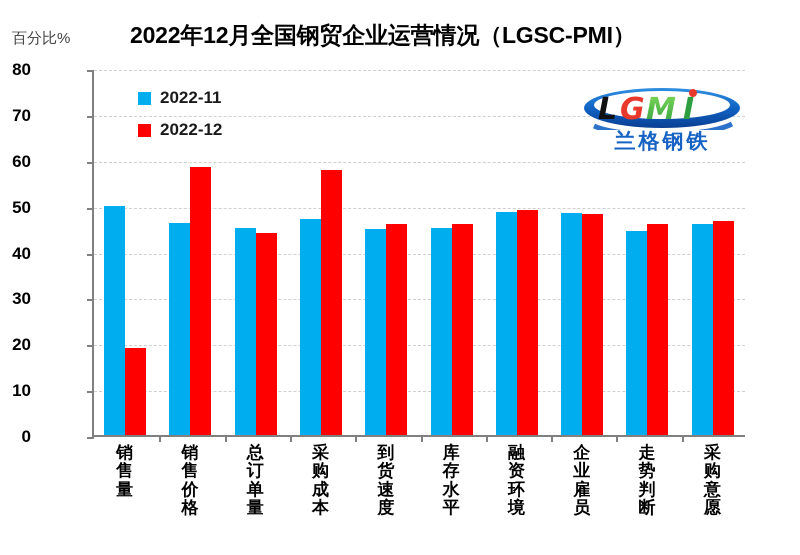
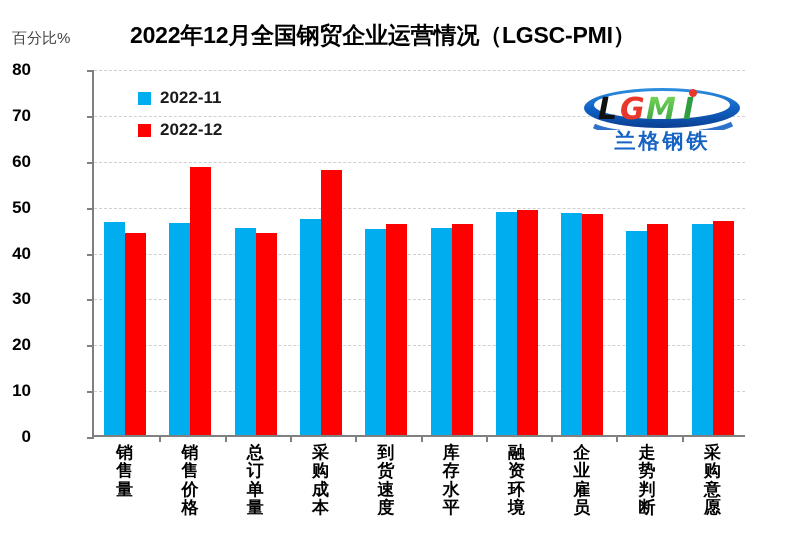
2022-11/销售量: 50 -> 46
2022-12/销售量: 19 -> 44
